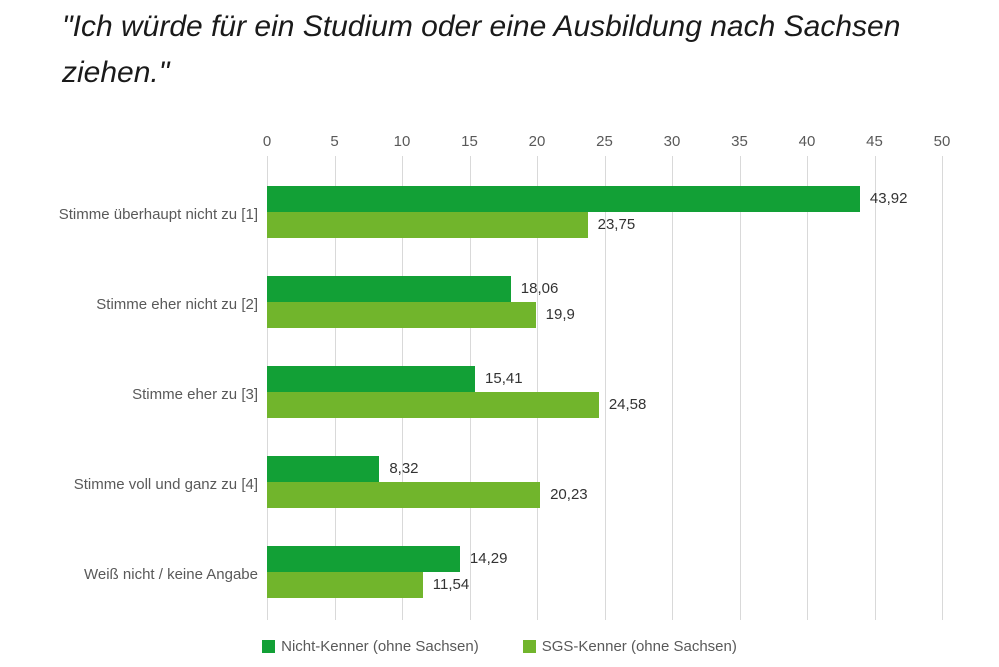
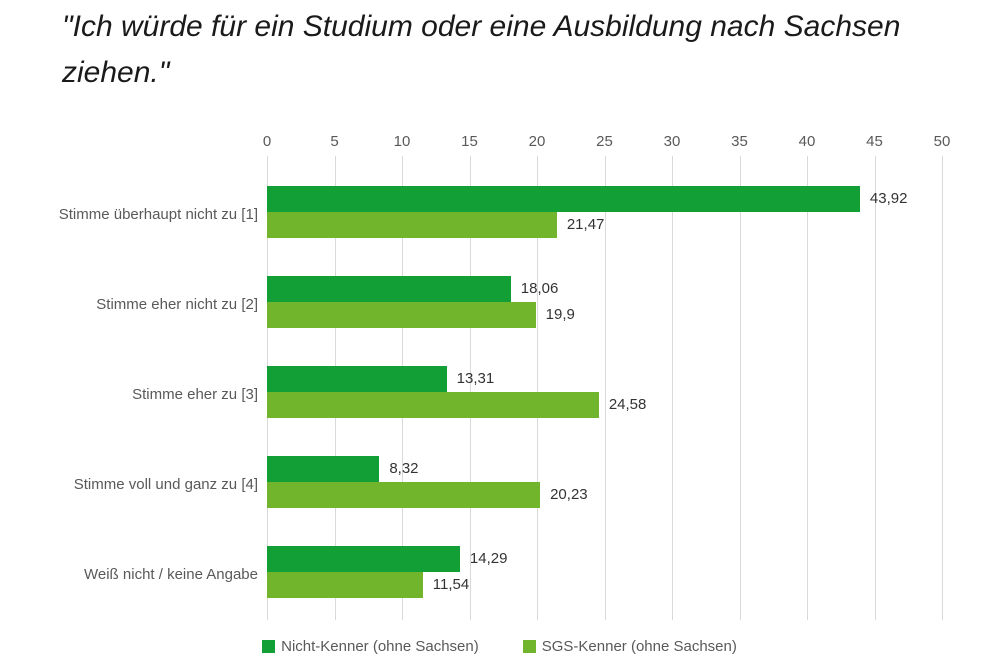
SGS-Kenner (ohne Sachsen)/Stimme überhaupt nicht zu [1]: 23,75 -> 21,47
Nicht-Kenner (ohne Sachsen)/Stimme eher zu [3]: 15,41 -> 13,31
